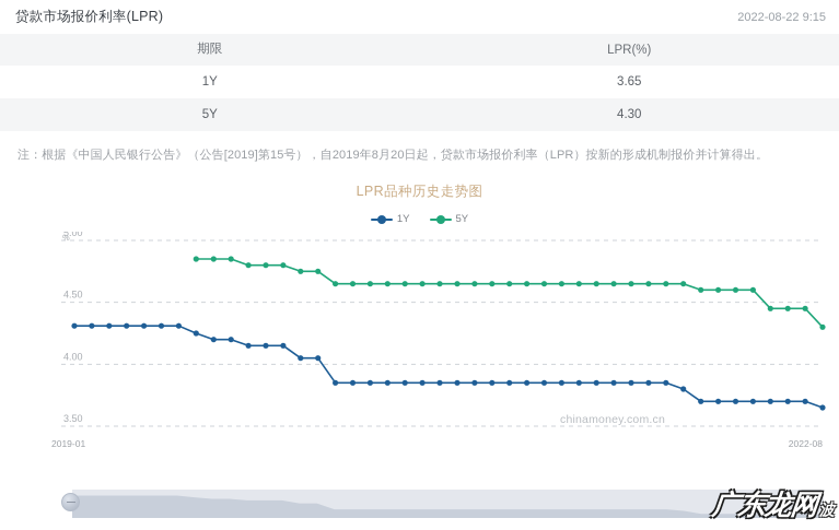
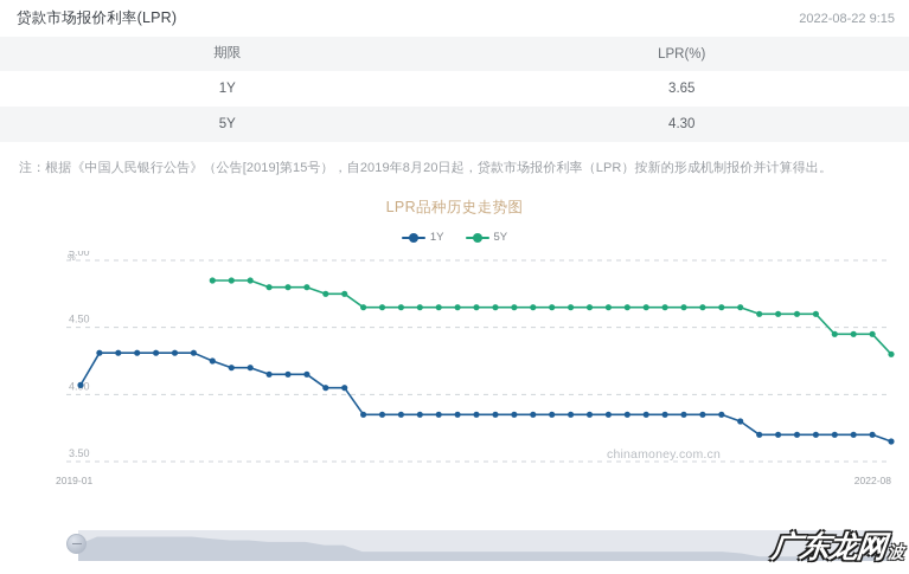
1Y/2019-01: 4.31 -> 4.07
